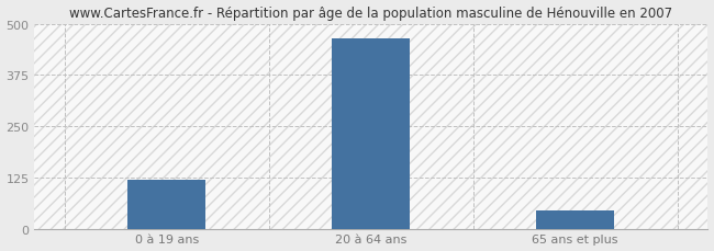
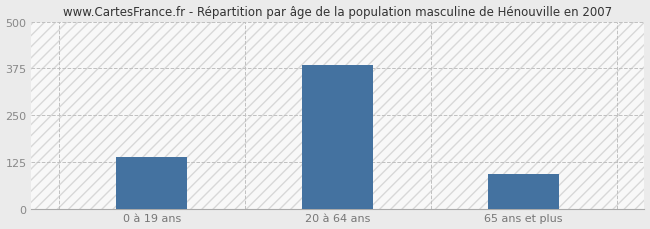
0 à 19 ans: 120 -> 140
20 à 64 ans: 465 -> 385
65 ans et plus: 45 -> 95
